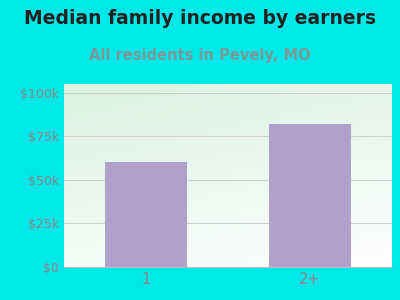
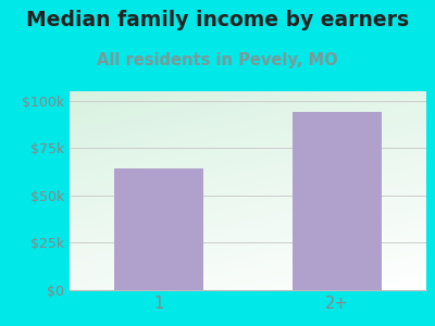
1: $60k -> $64k
2+: $82k -> $94k
